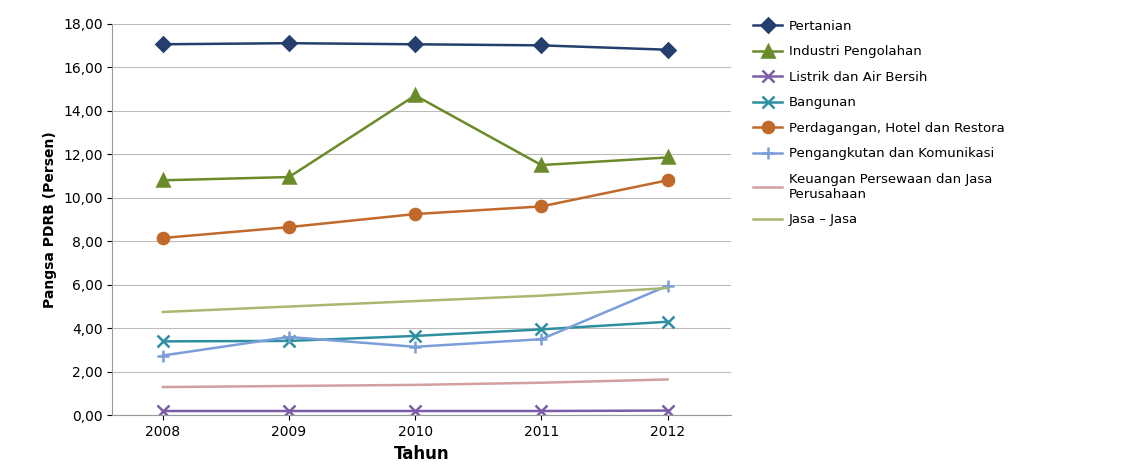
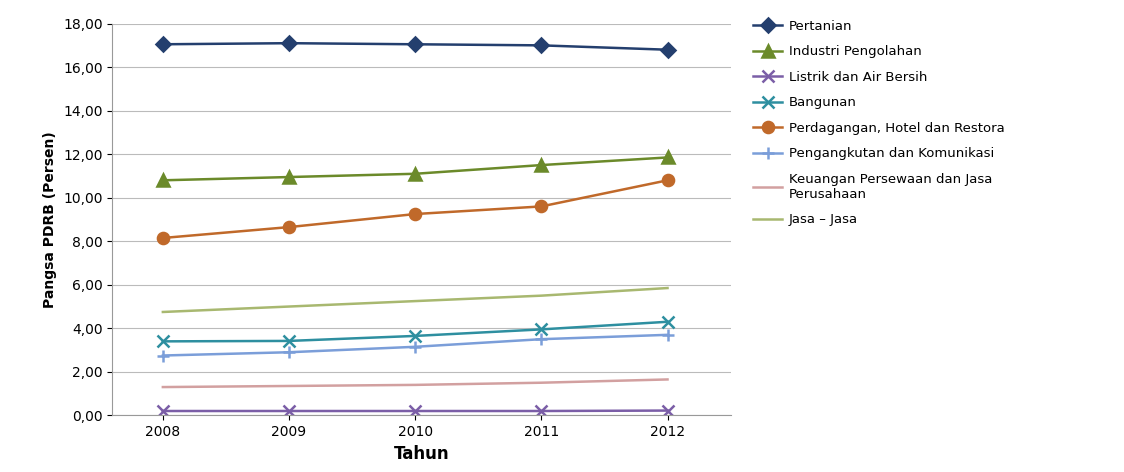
Pengangkutan dan Komunikasi/2009: 3,60 -> 2,90
Industri Pengolahan/2010: 14,70 -> 11,10
Pengangkutan dan Komunikasi/2012: 5,95 -> 3,70
